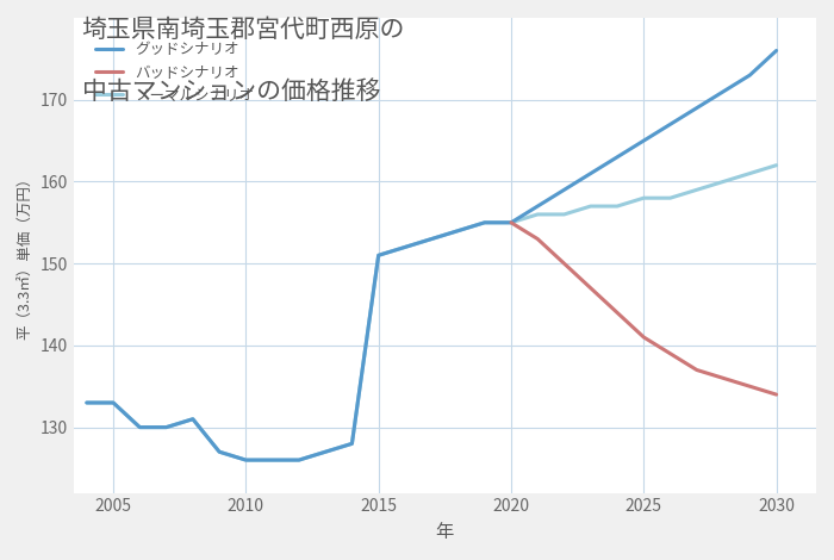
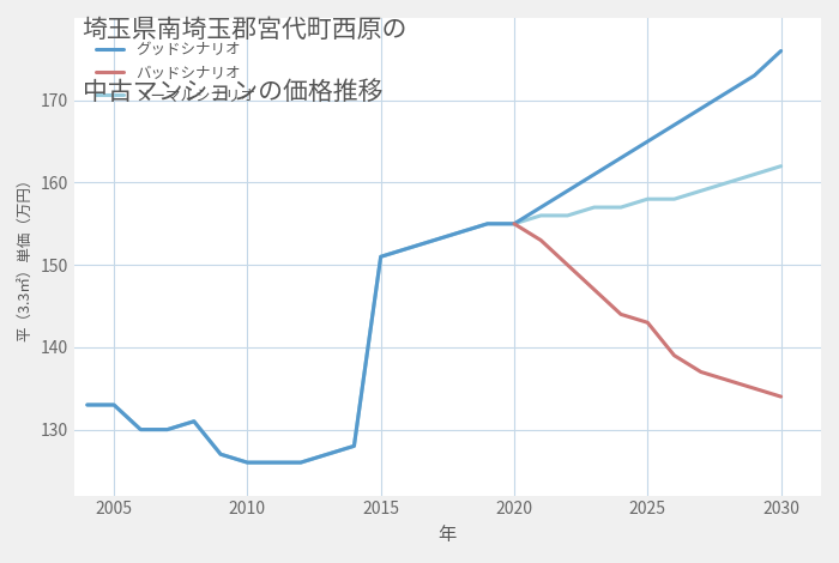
バッドシナリオ/2025: 141 -> 143
